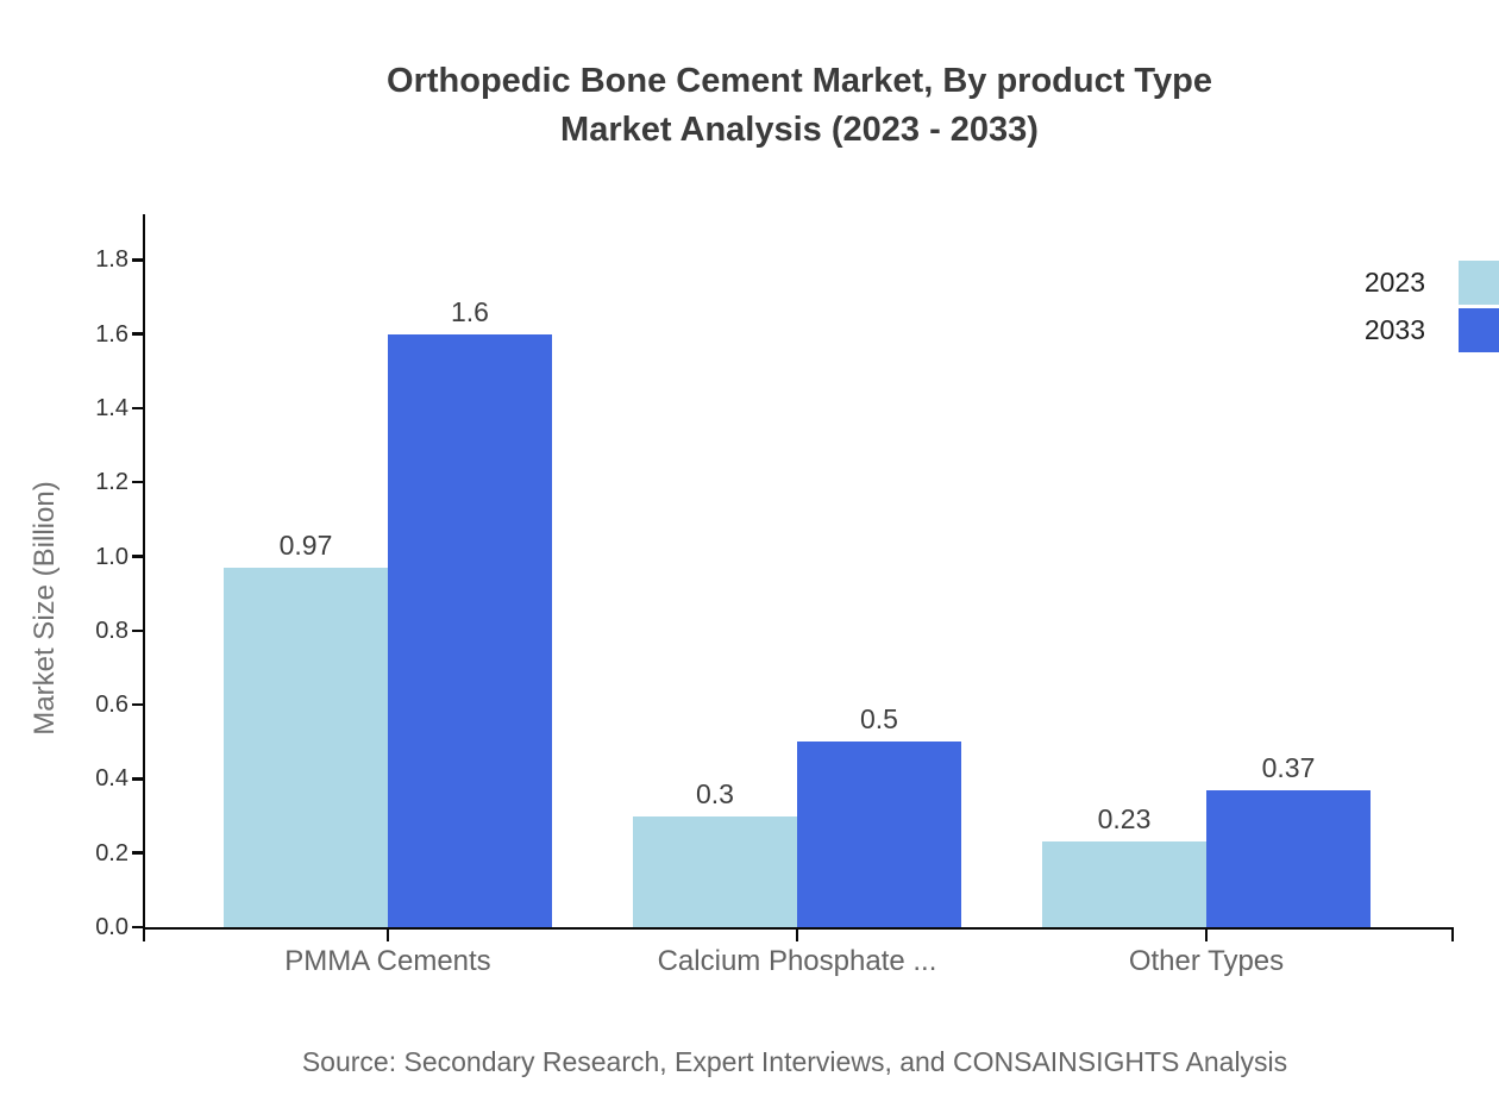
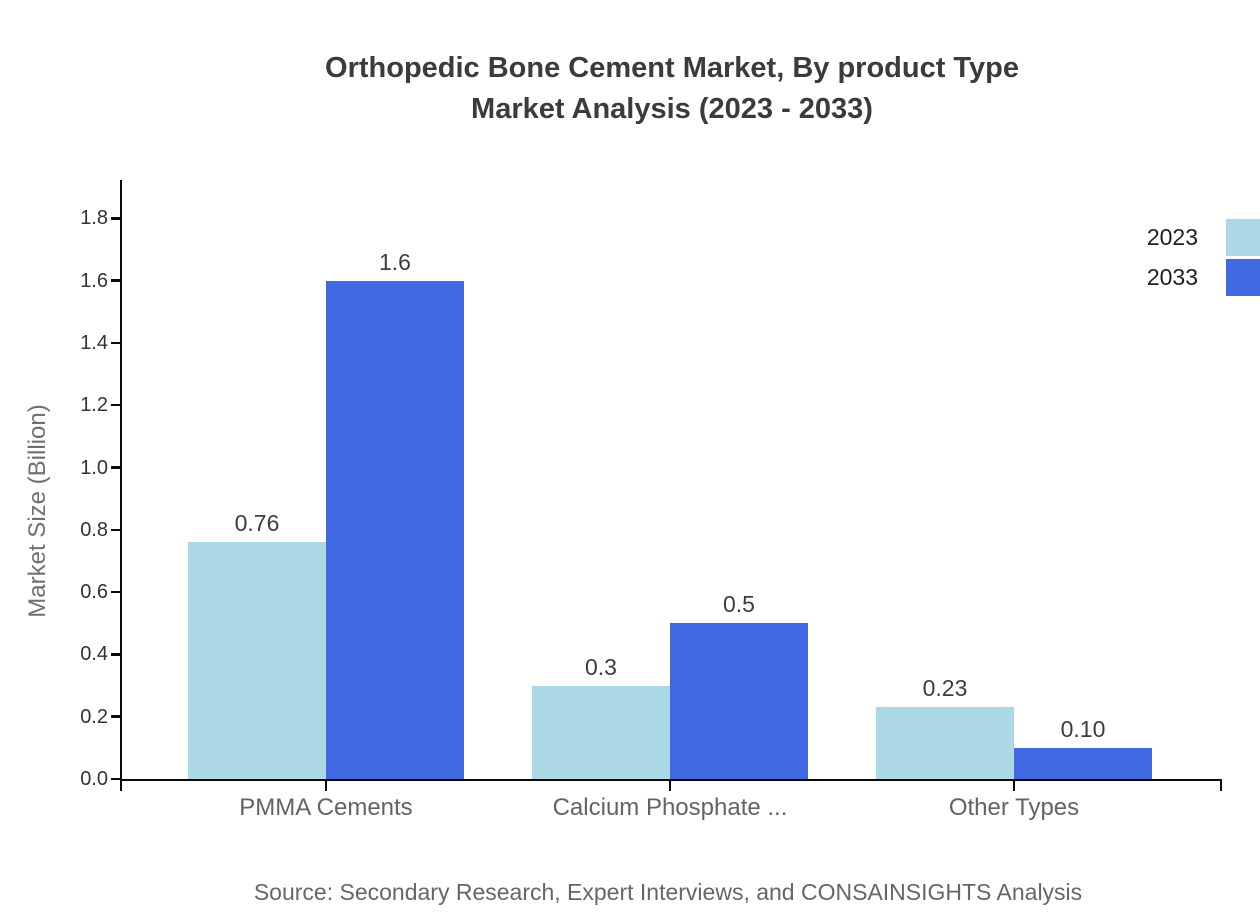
2023/PMMA Cements: 0.97 -> 0.76
2033/Other Types: 0.37 -> 0.10
